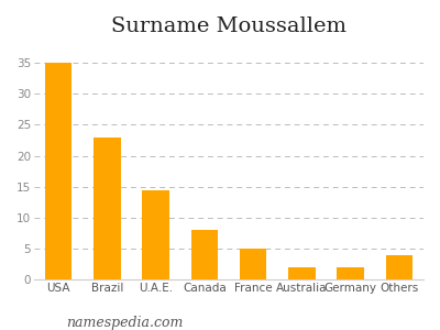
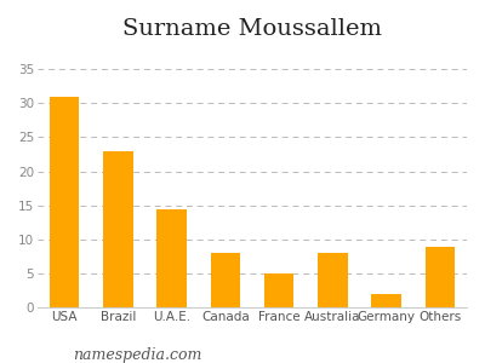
USA: 35.0 -> 31.0
Australia: 2.0 -> 8.0
Others: 4.0 -> 9.0
